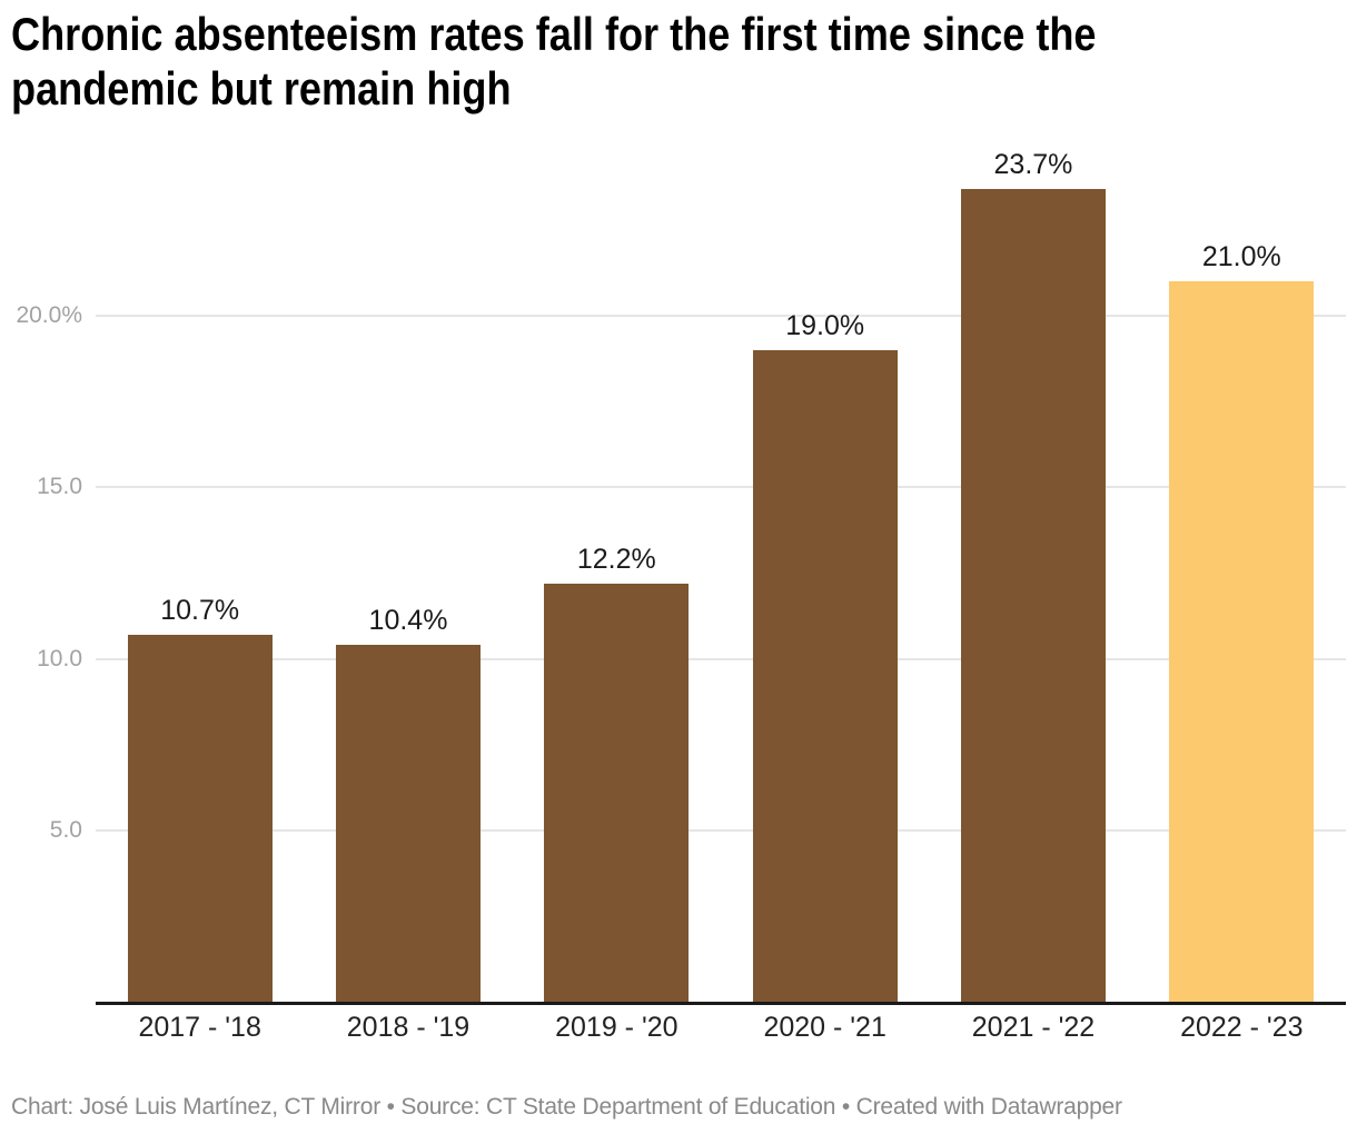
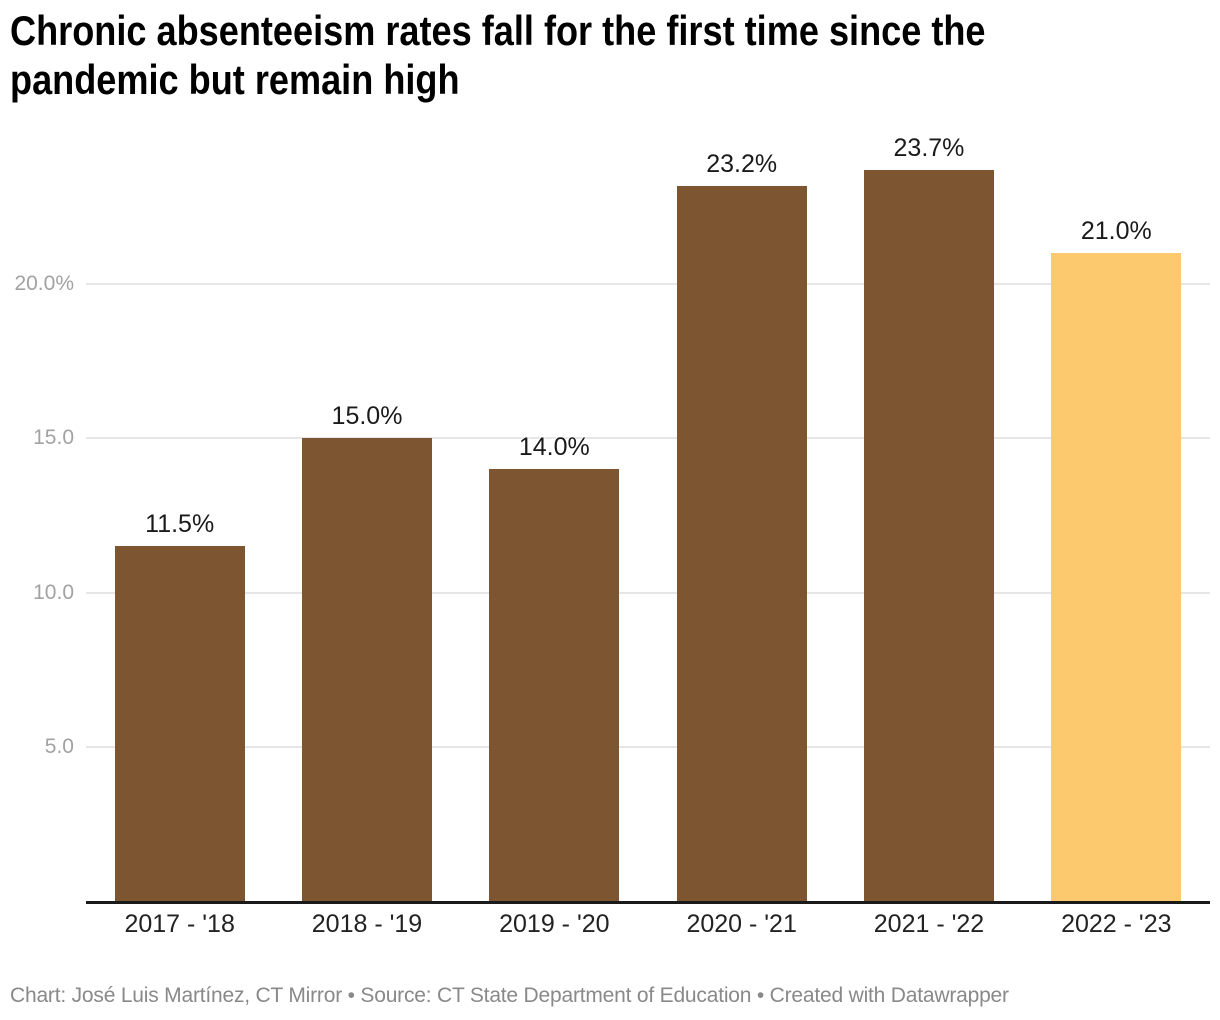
2017 - '18: 10.7% -> 11.5%
2018 - '19: 10.4% -> 15.0%
2019 - '20: 12.2% -> 14.0%
2020 - '21: 19.0% -> 23.2%
